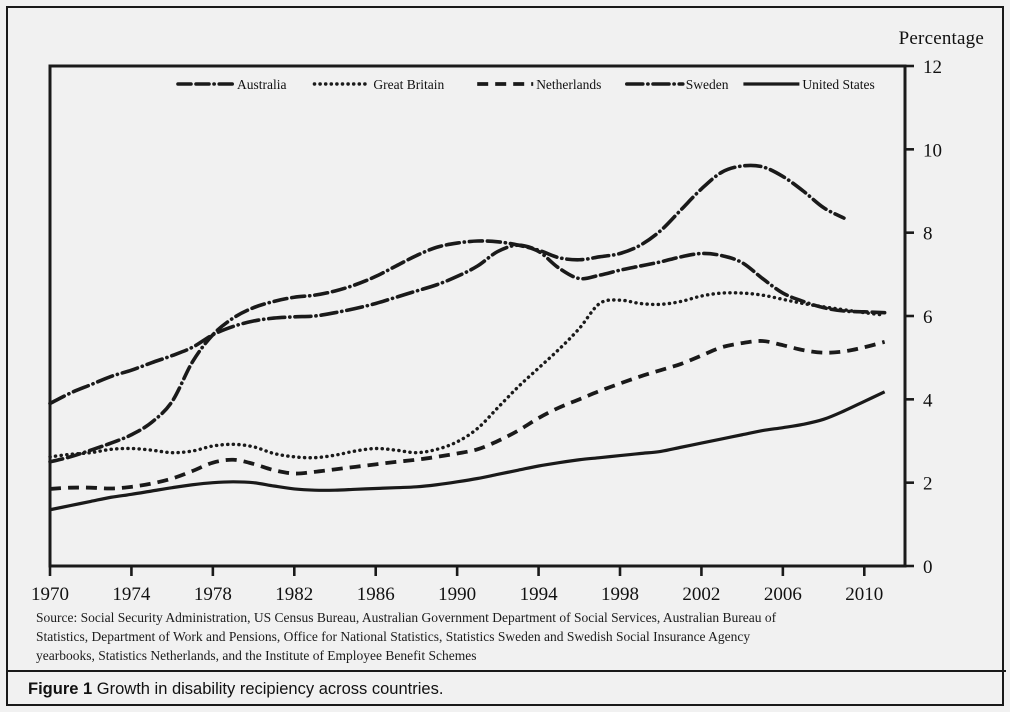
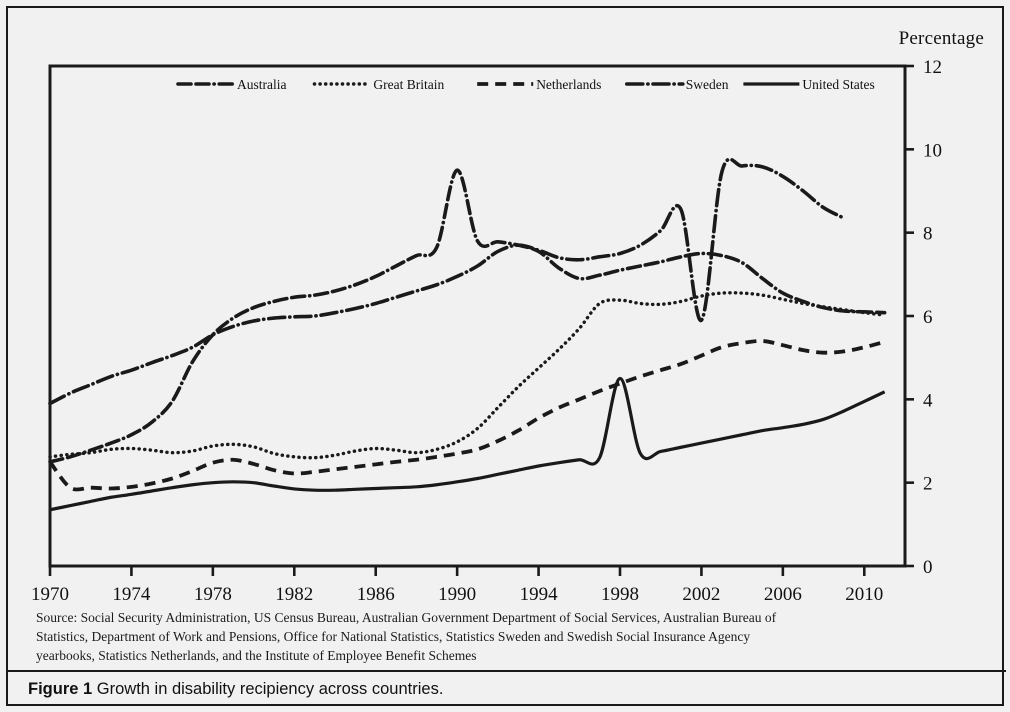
Netherlands/1970: 1.9 -> 2.5
Australia/1990: 7.8 -> 9.5
United States/1998: 2.6 -> 4.5
Sweden/2002: 9.1 -> 5.9
